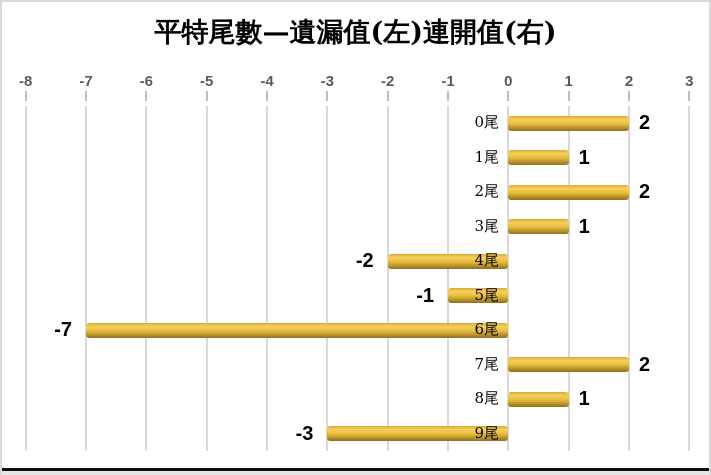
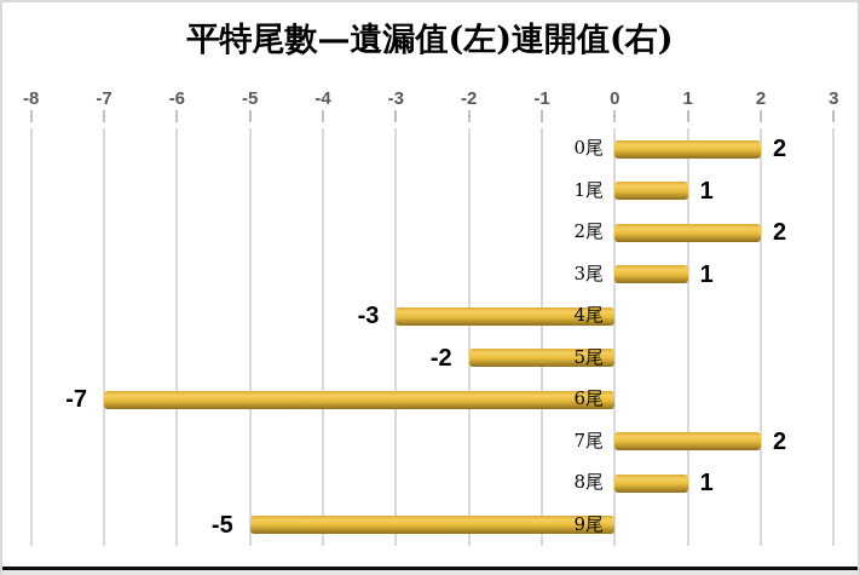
4尾: -2 -> -3
5尾: -1 -> -2
9尾: -3 -> -5
